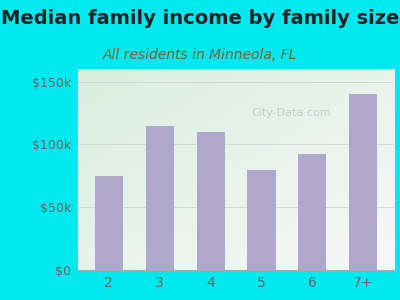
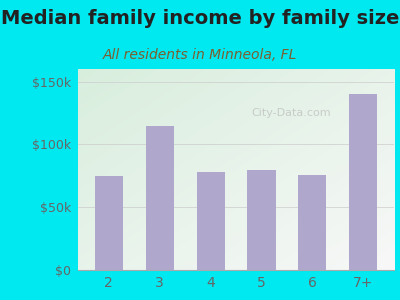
4: $110k -> $78k
6: $92k -> $76k
